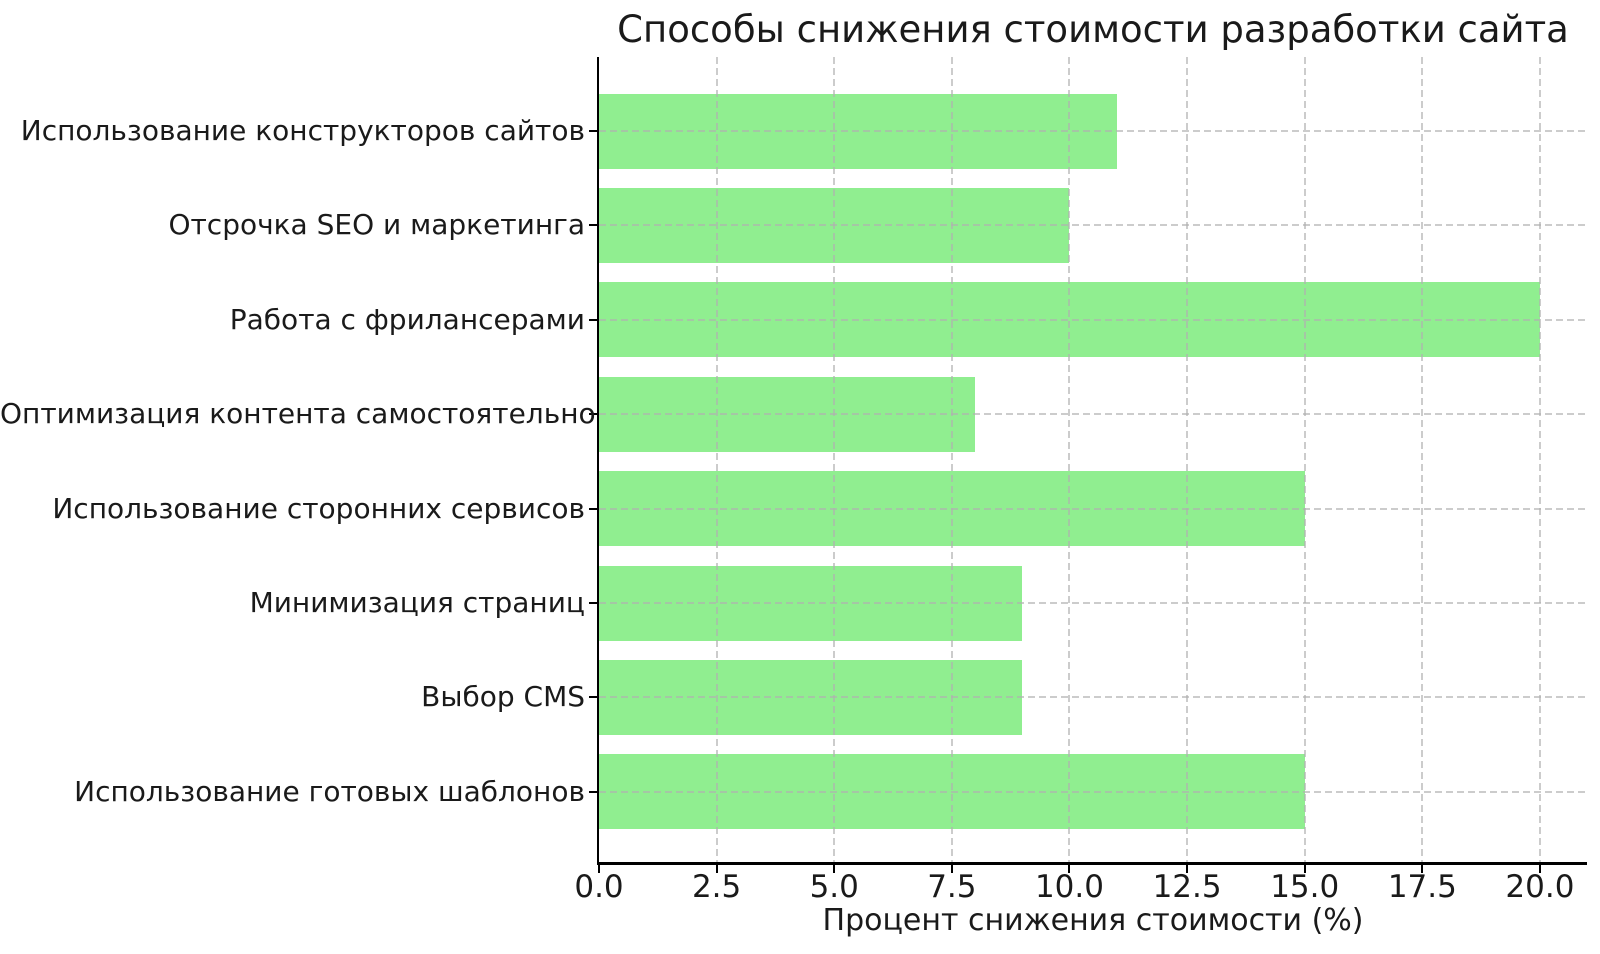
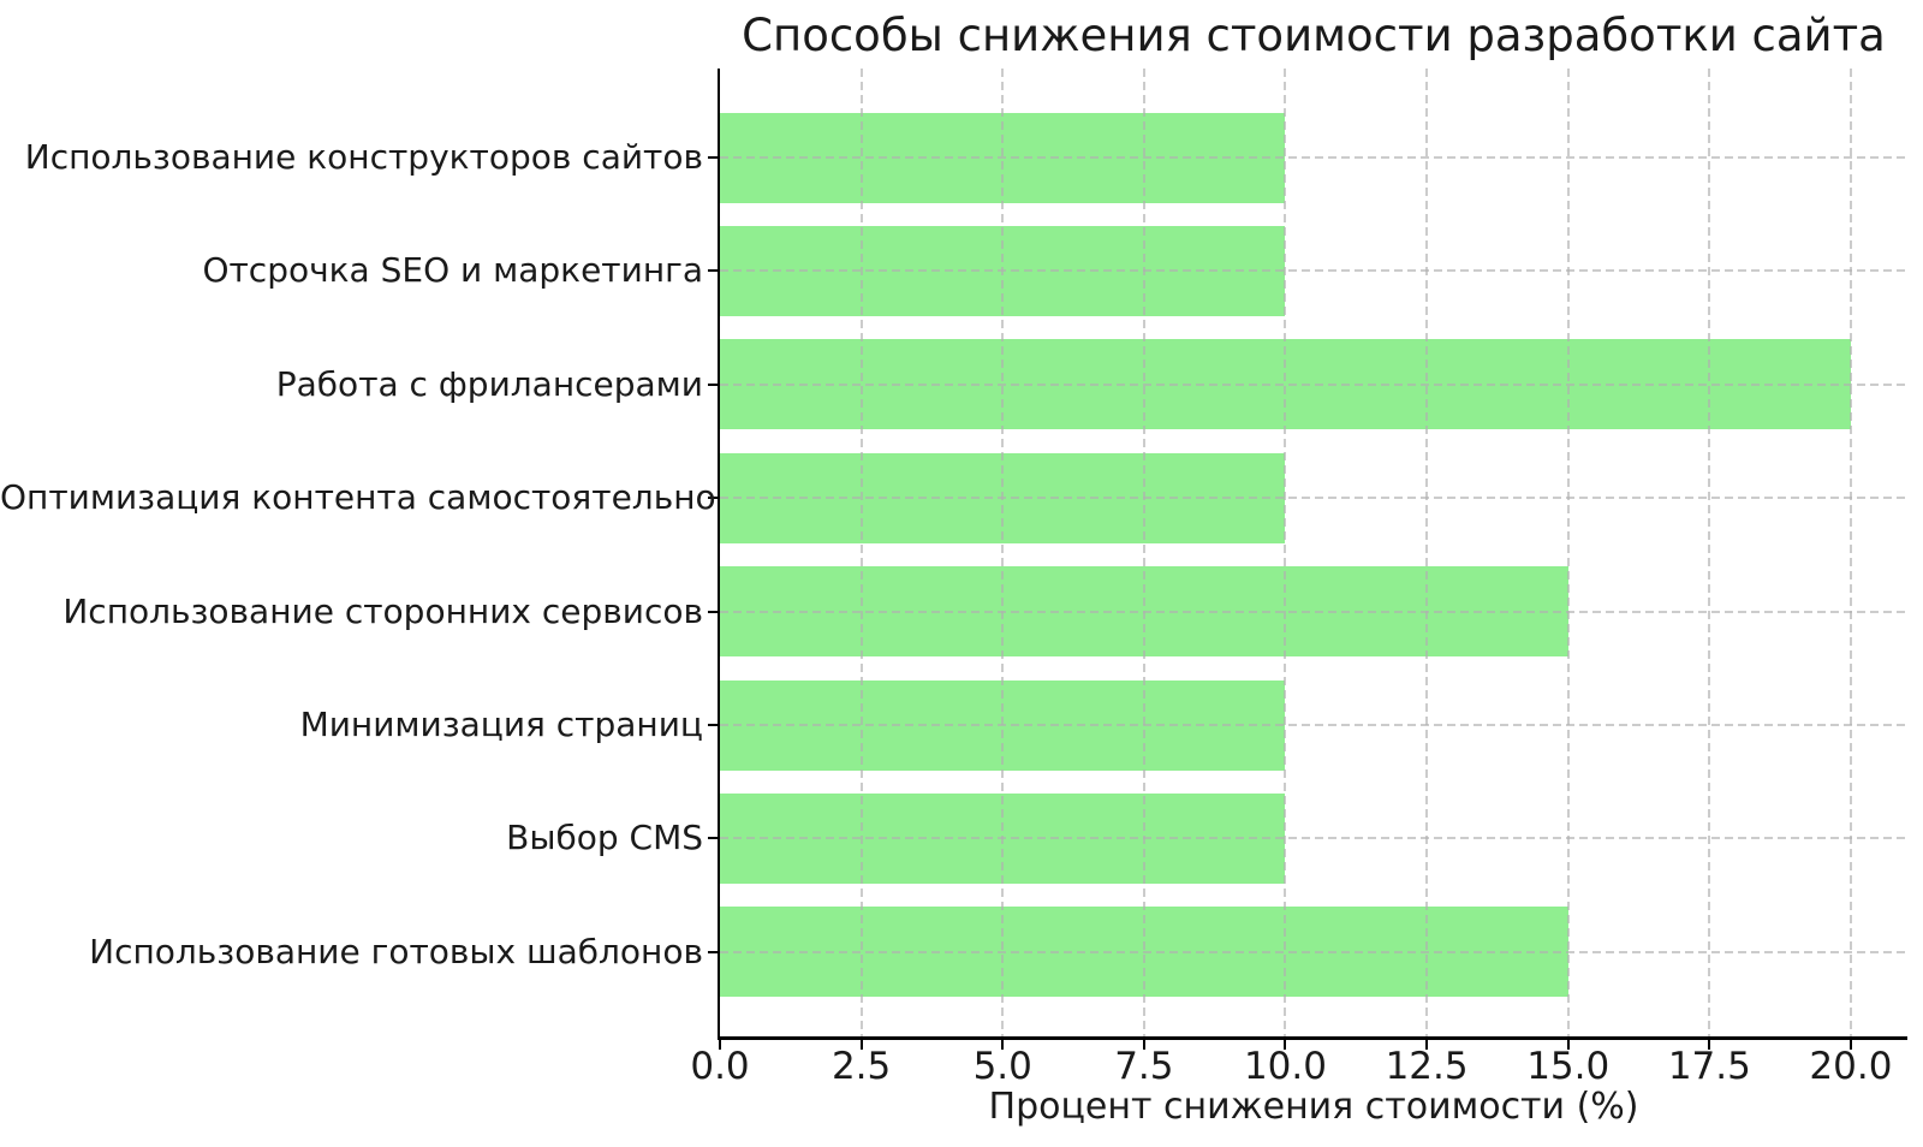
Использование конструкторов сайтов: 11 -> 10
Оптимизация контента самостоятельно: 8 -> 10
Минимизация страниц: 9 -> 10
Выбор CMS: 9 -> 10
